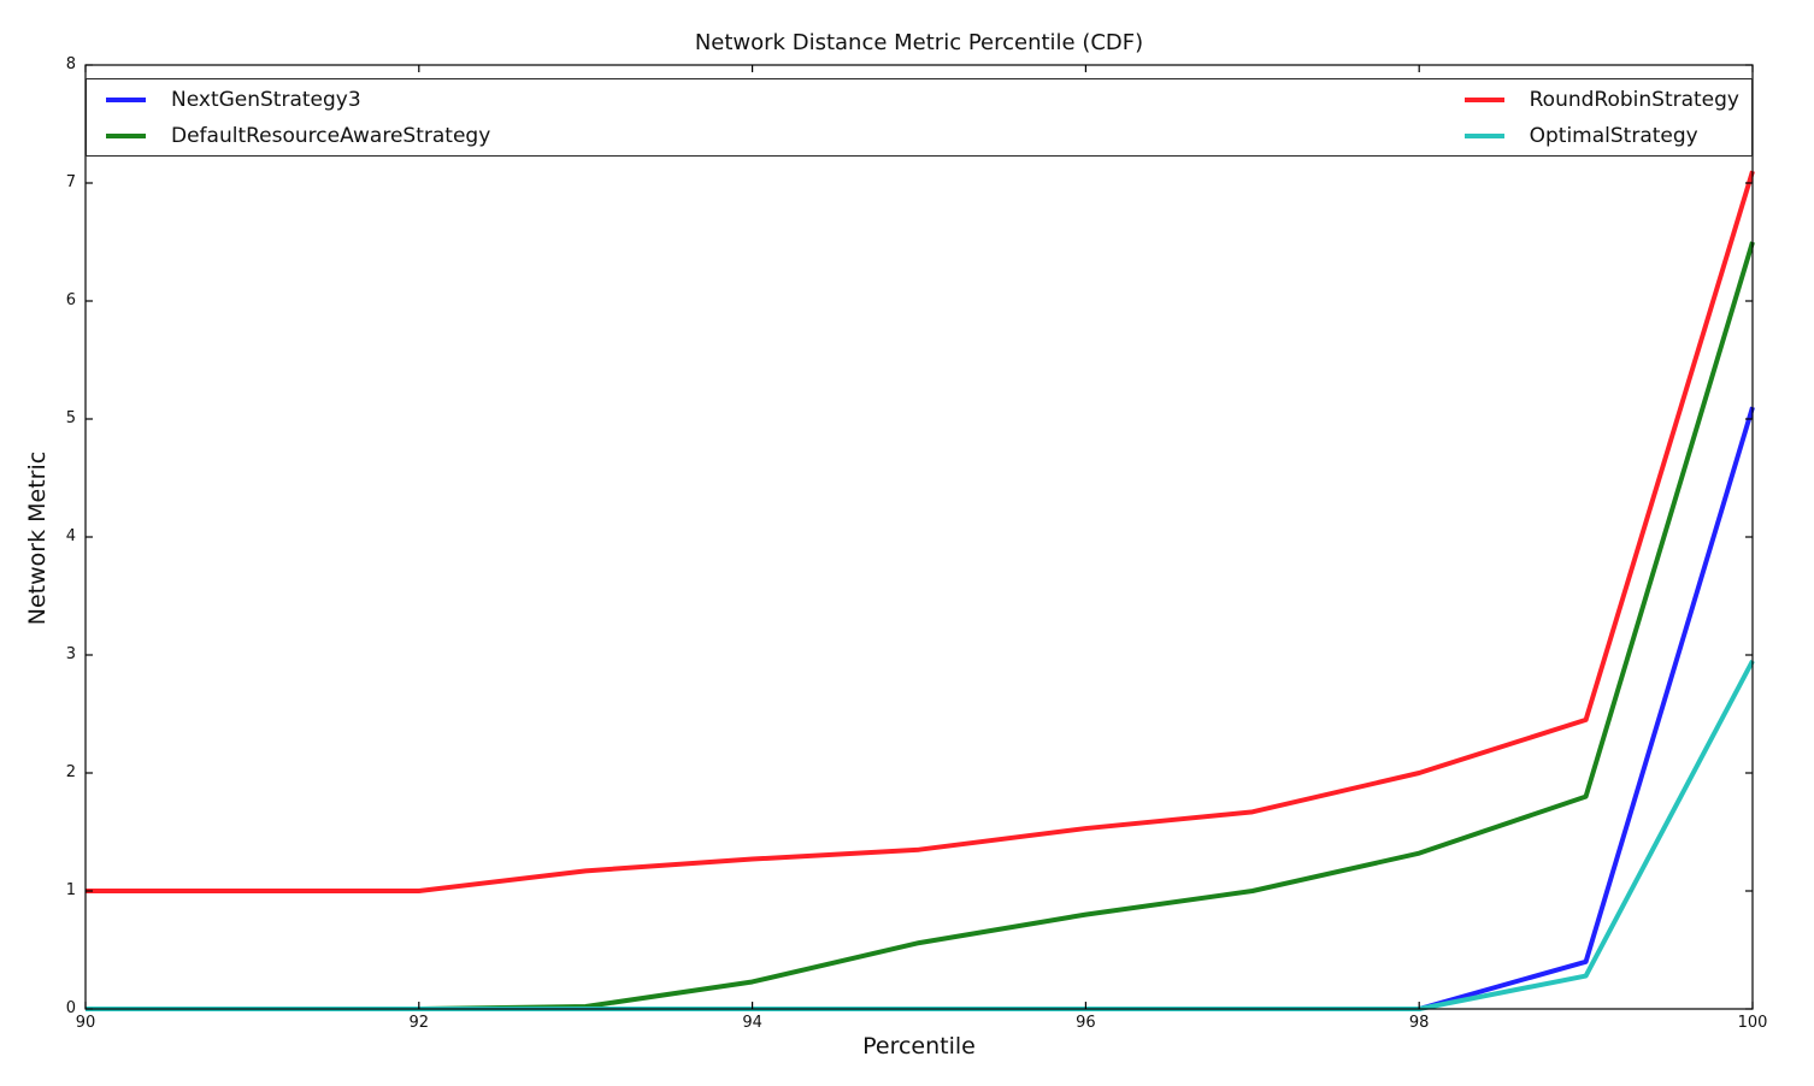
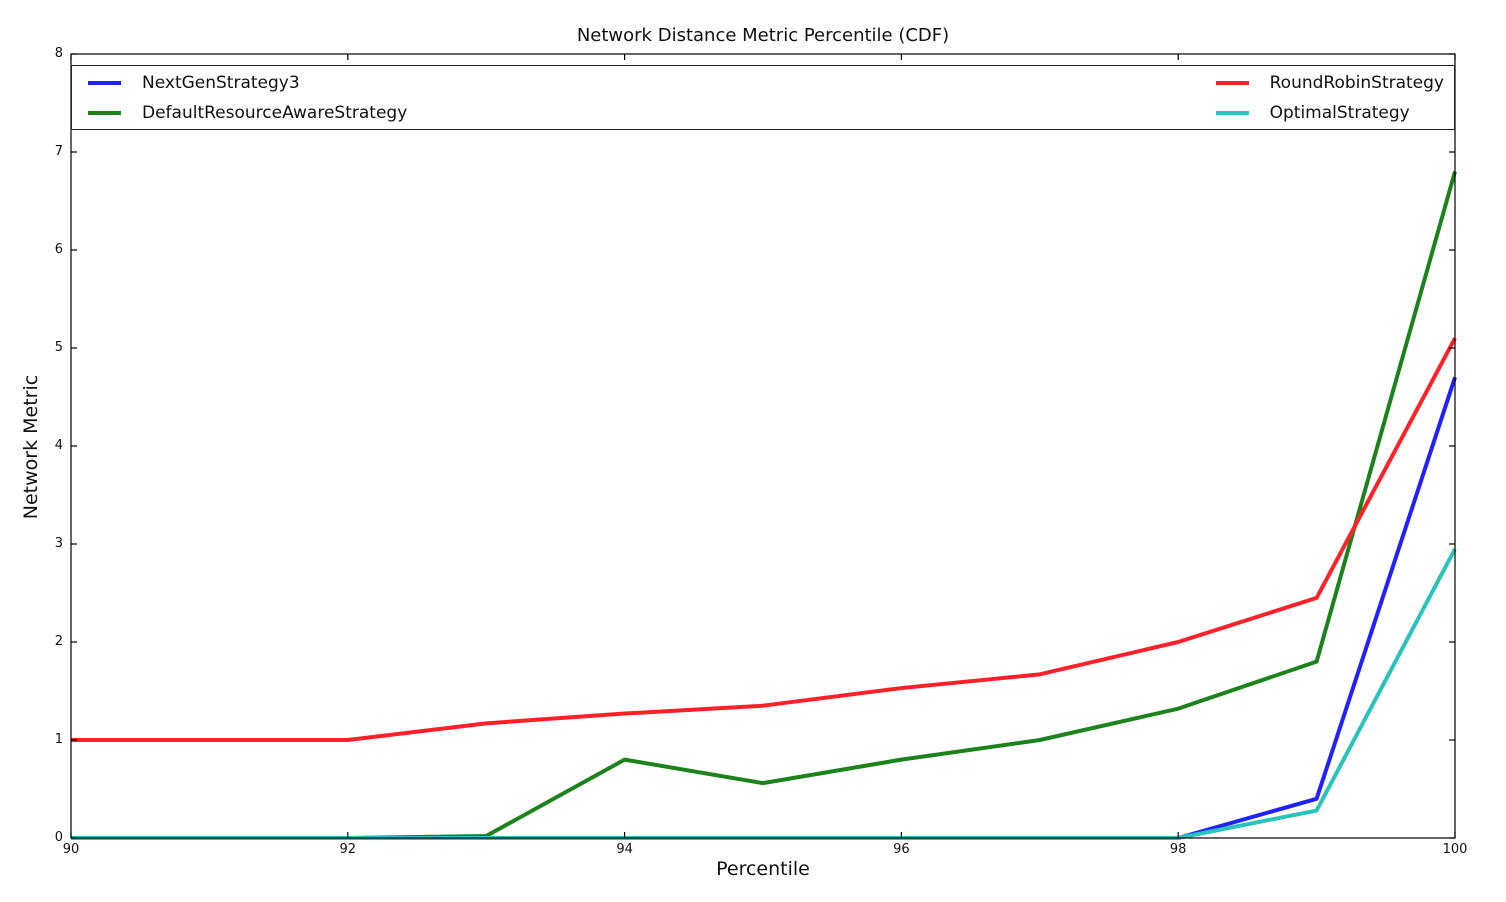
DefaultResourceAwareStrategy/94: 0.2 -> 0.8
NextGenStrategy3/100: 5.1 -> 4.7
DefaultResourceAwareStrategy/100: 6.5 -> 6.8
RoundRobinStrategy/100: 7.1 -> 5.1
